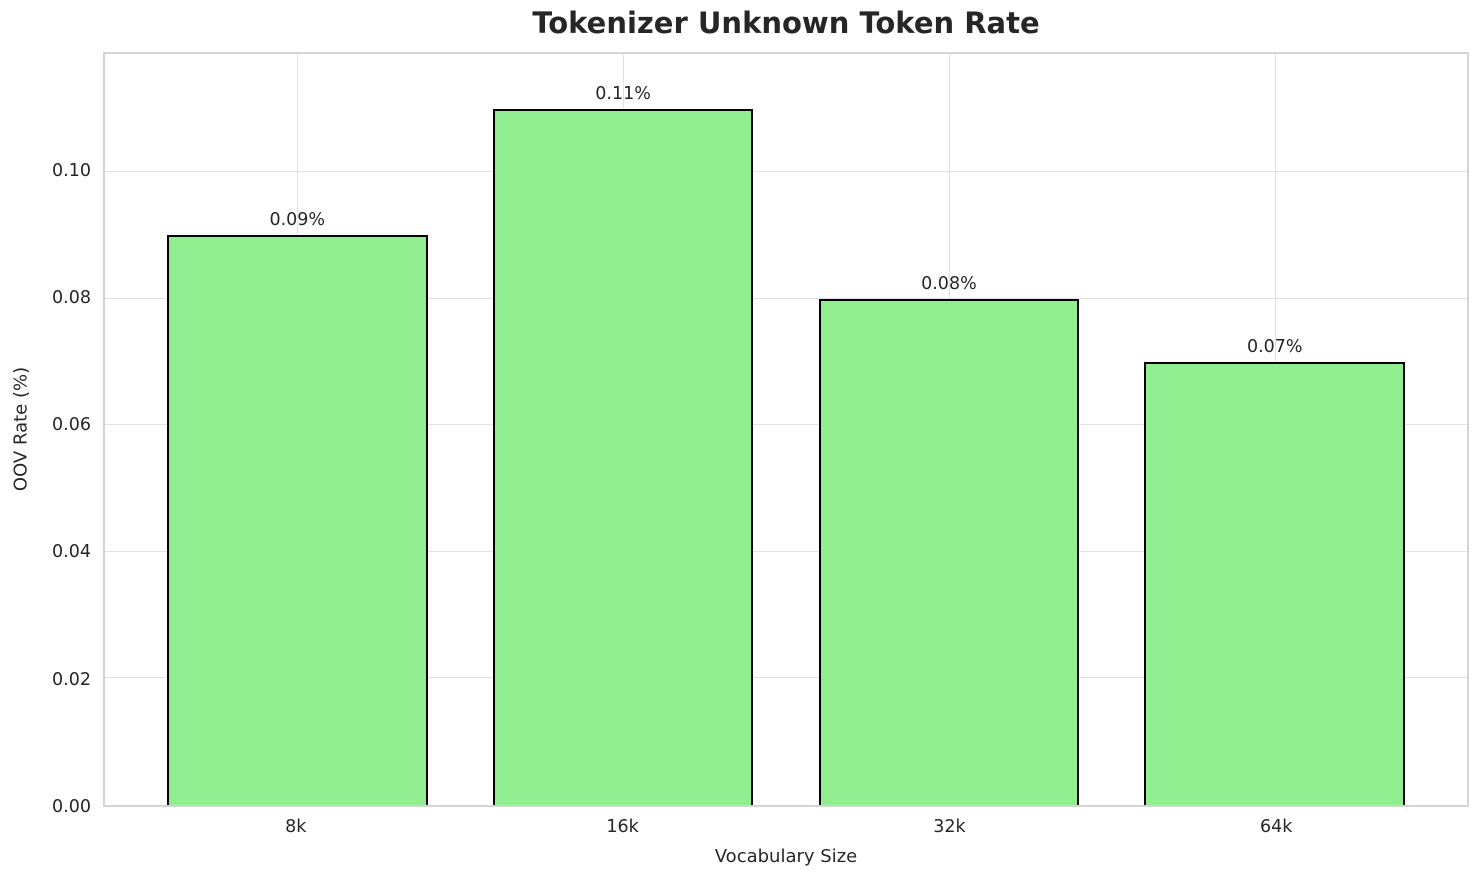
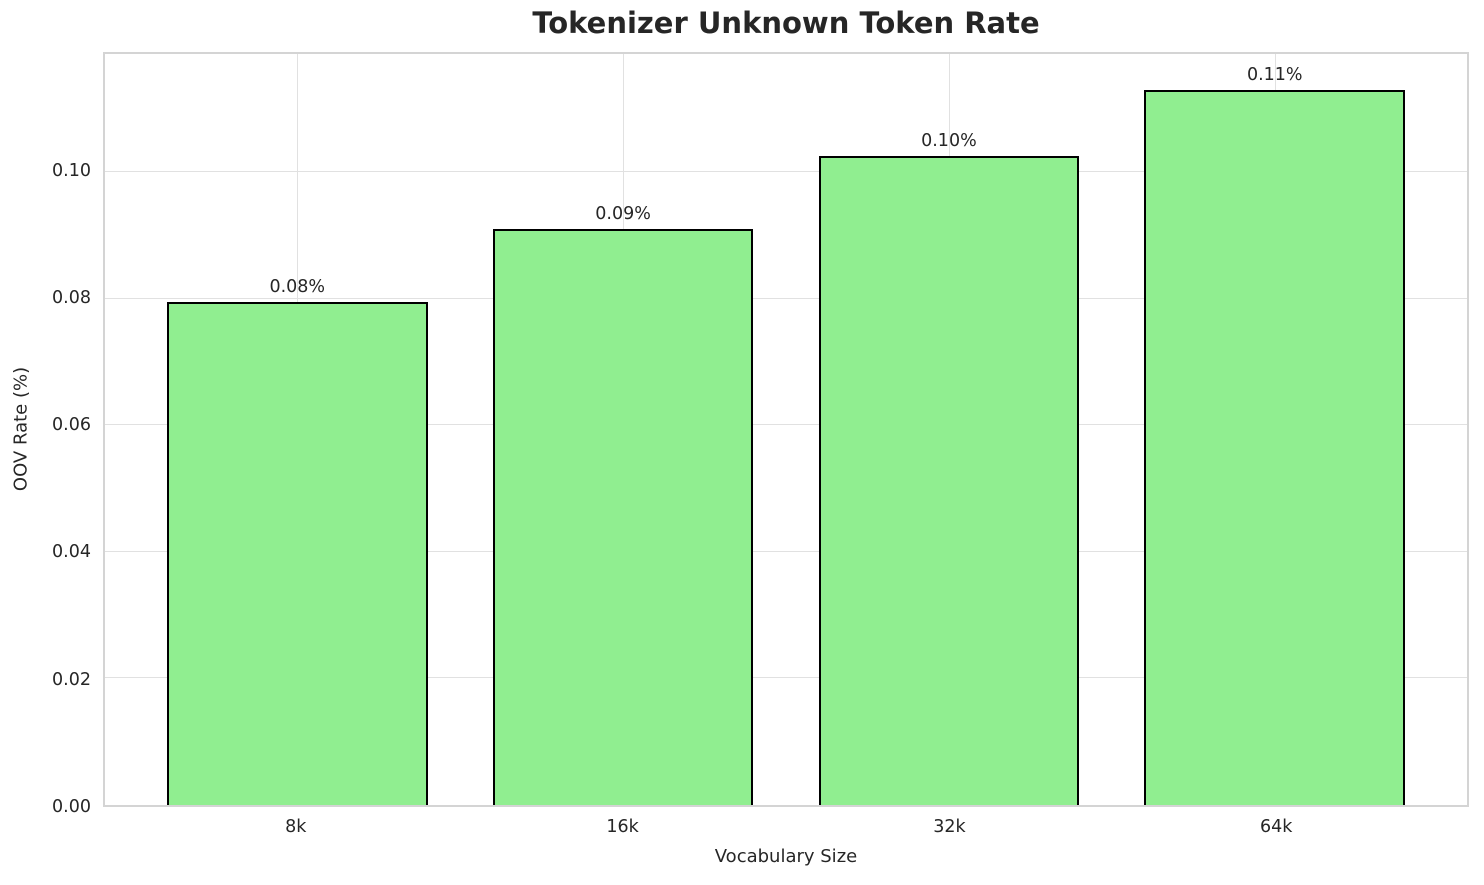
8k: 0.09% -> 0.08%
16k: 0.11% -> 0.09%
32k: 0.08% -> 0.10%
64k: 0.07% -> 0.11%
